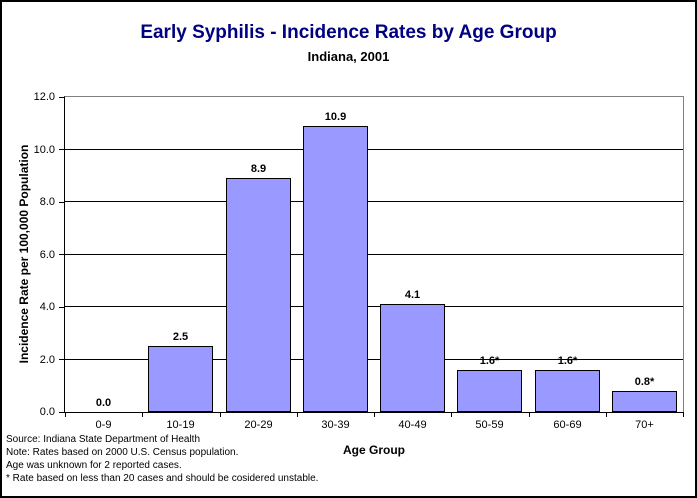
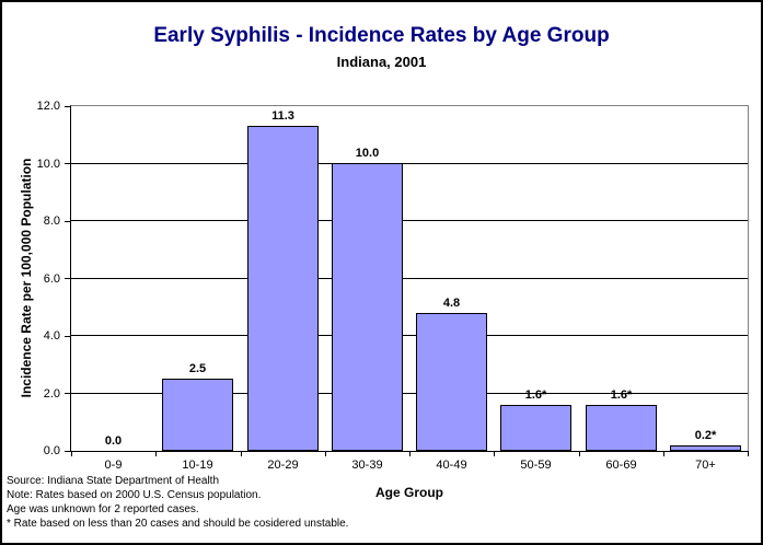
20-29: 8.9 -> 11.3
30-39: 10.9 -> 10.0
40-49: 4.1 -> 4.8
70+: 0.8 -> 0.2
